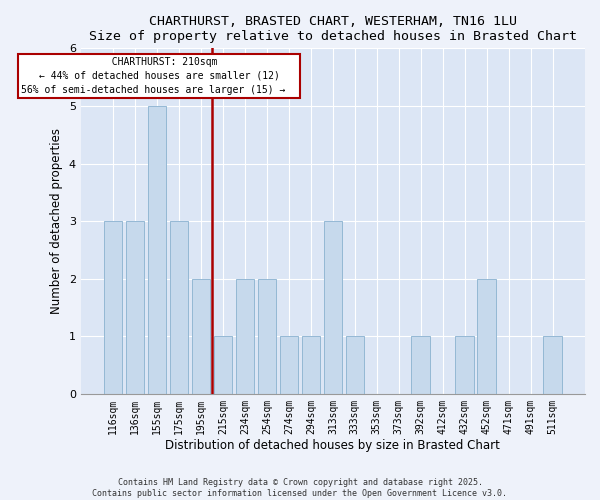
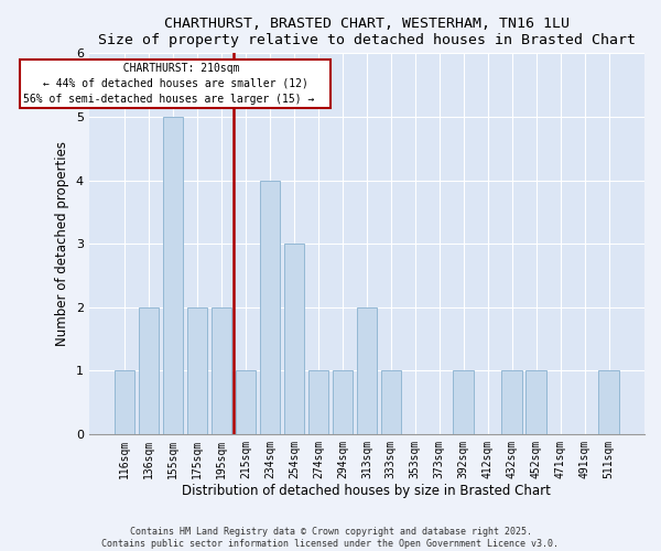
116sqm: 3 -> 1
136sqm: 3 -> 2
175sqm: 3 -> 2
234sqm: 2 -> 4
254sqm: 2 -> 3
313sqm: 3 -> 2
452sqm: 2 -> 1
